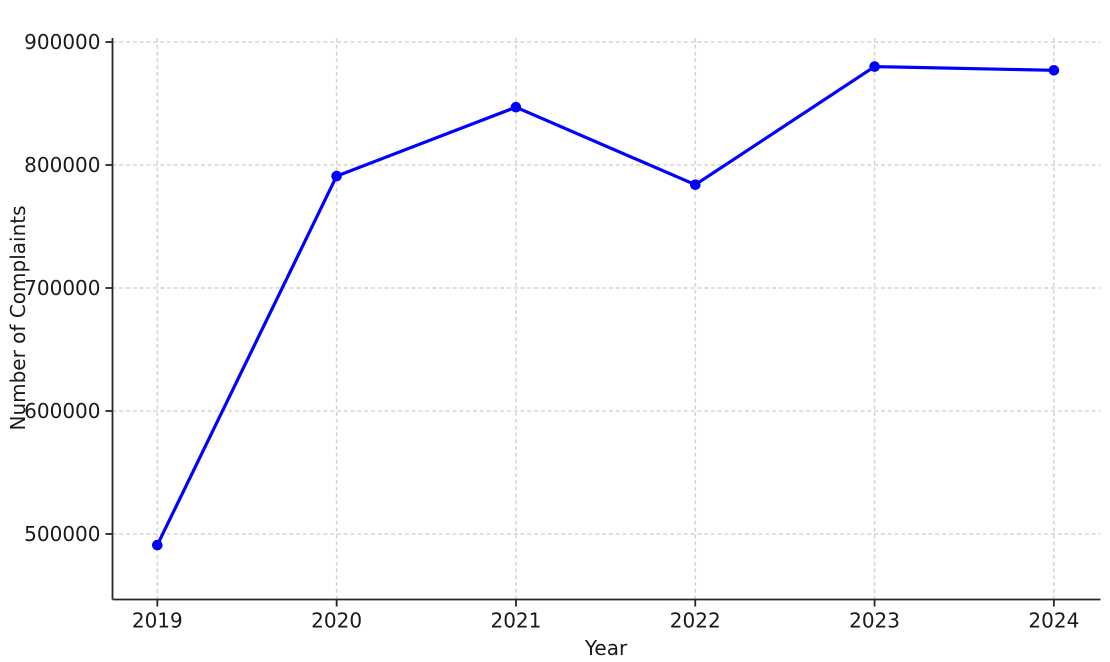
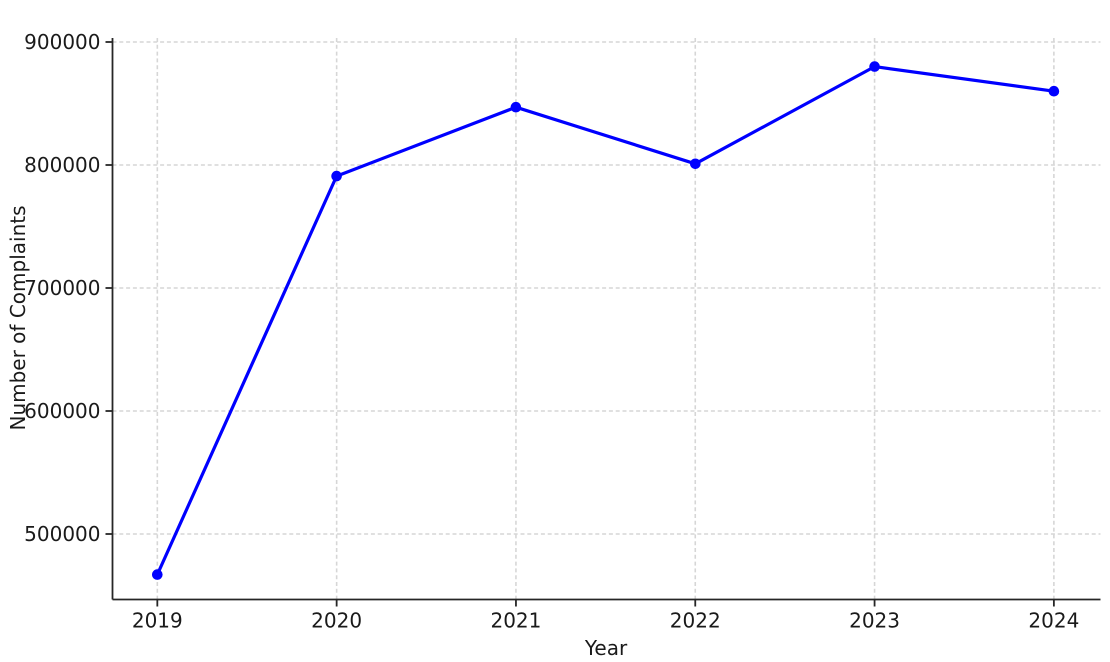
2019: 491000 -> 467000
2022: 784000 -> 801000
2024: 877000 -> 860000
